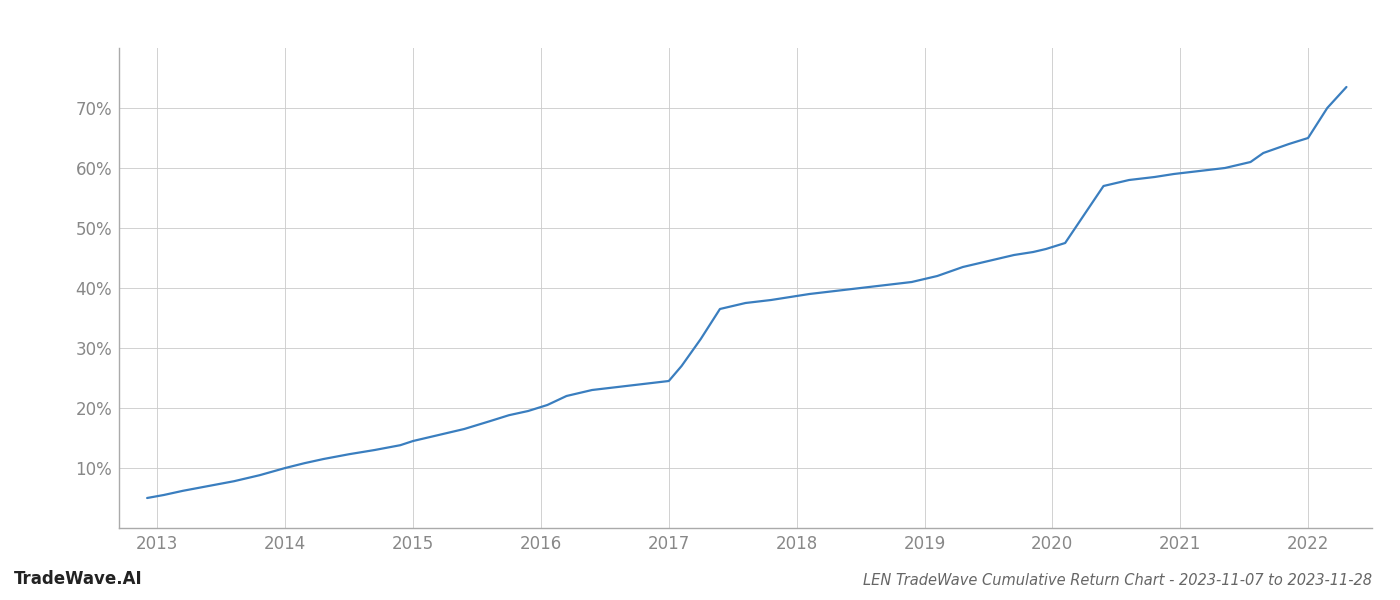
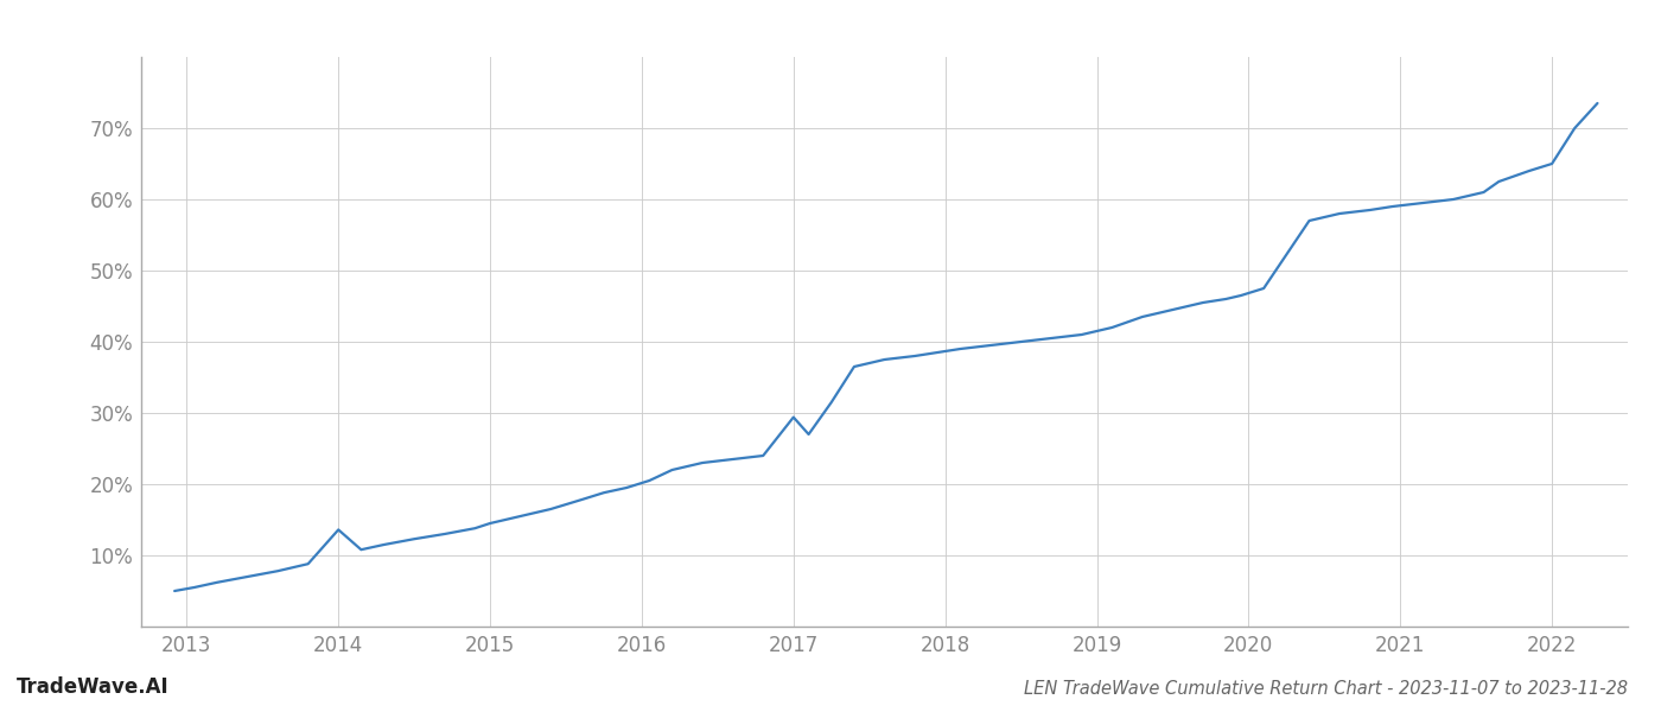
2014: 10.0% -> 13.6%
2017: 24.5% -> 29.4%
